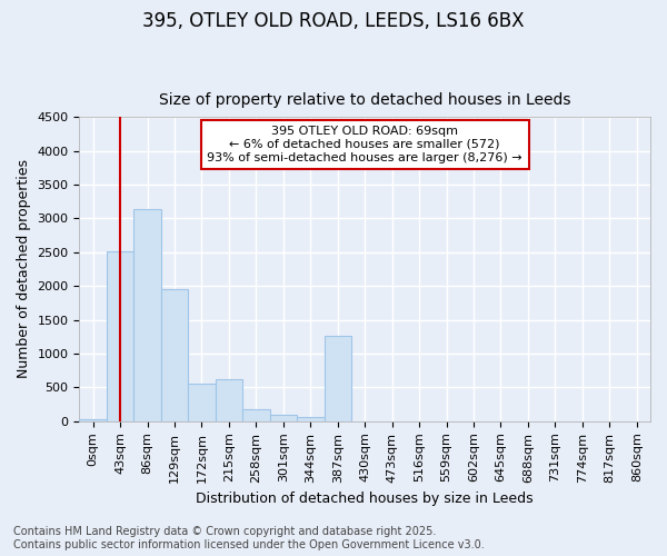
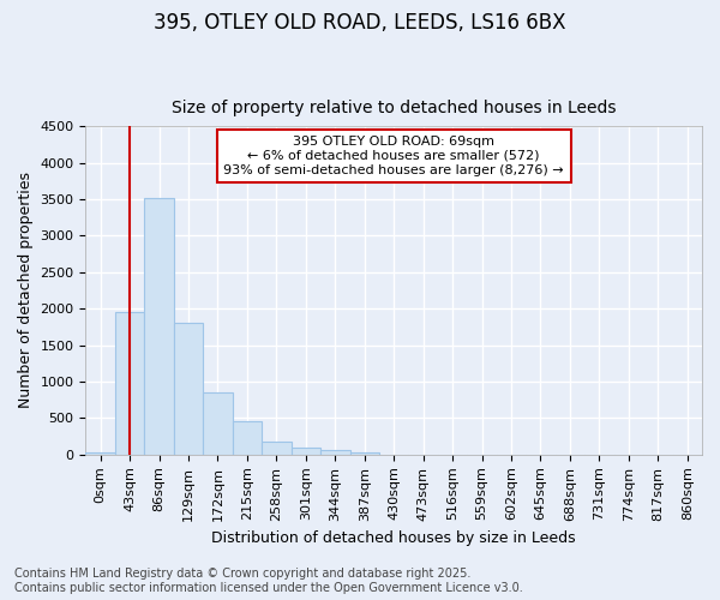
43sqm: 2520 -> 1950
86sqm: 3140 -> 3520
129sqm: 1960 -> 1800
172sqm: 560 -> 860
215sqm: 620 -> 450
387sqm: 1260 -> 30
